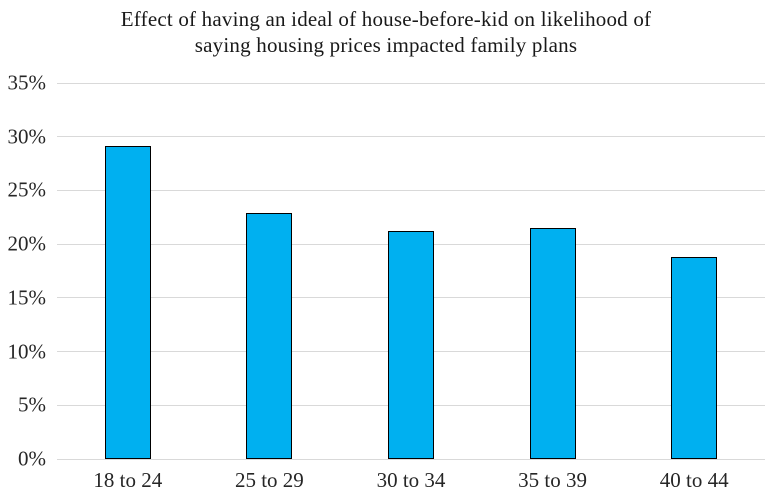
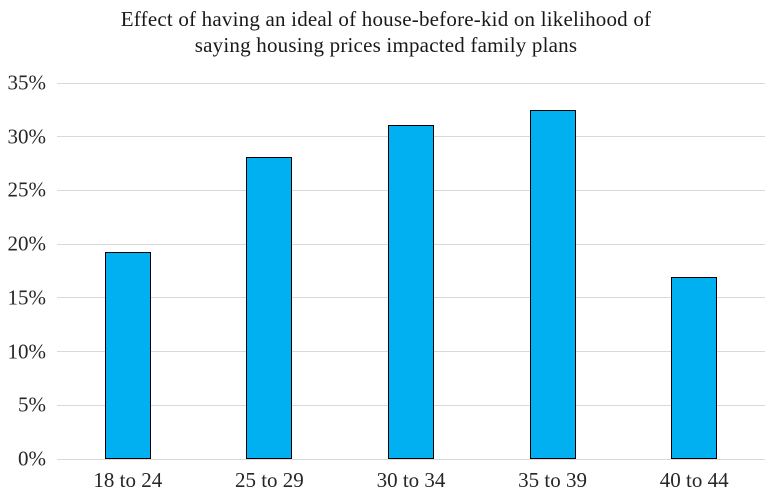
18 to 24: 29.1% -> 19.3%
25 to 29: 22.9% -> 28.1%
30 to 34: 21.2% -> 31.1%
35 to 39: 21.5% -> 32.5%
40 to 44: 18.8% -> 16.9%
